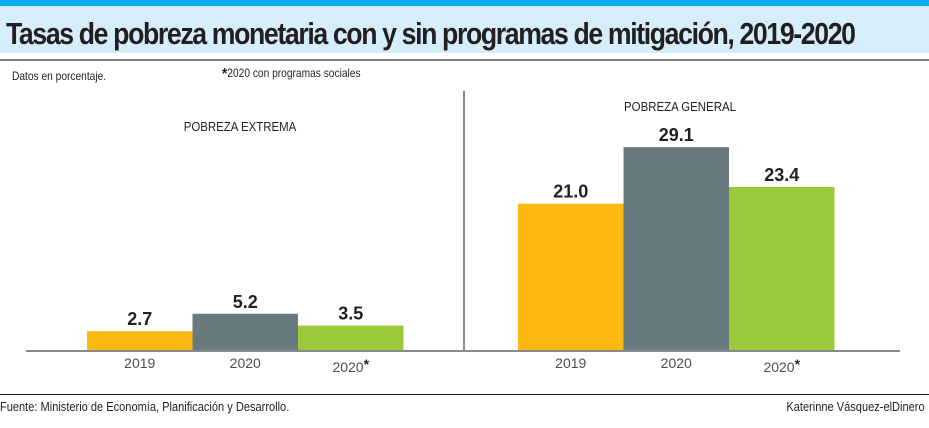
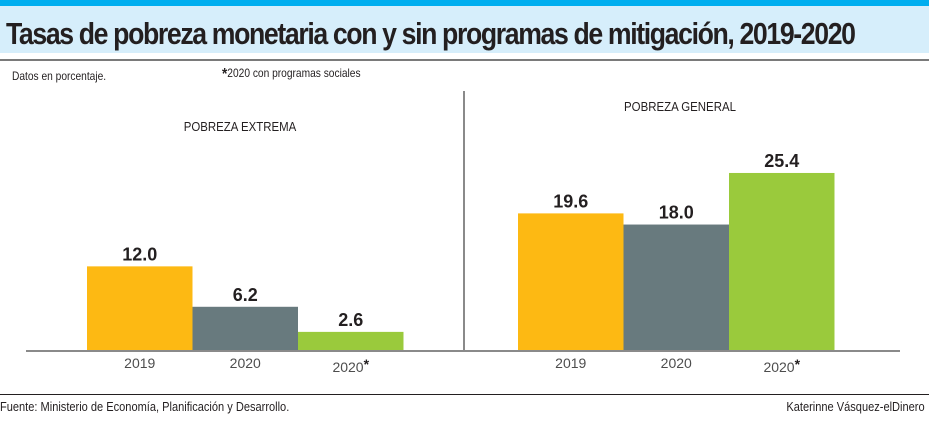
POBREZA EXTREMA/2019: 2.7 -> 12.0
POBREZA EXTREMA/2020: 5.2 -> 6.2
POBREZA EXTREMA/2020*: 3.5 -> 2.6
POBREZA GENERAL/2019: 21.0 -> 19.6
POBREZA GENERAL/2020: 29.1 -> 18.0
POBREZA GENERAL/2020*: 23.4 -> 25.4
